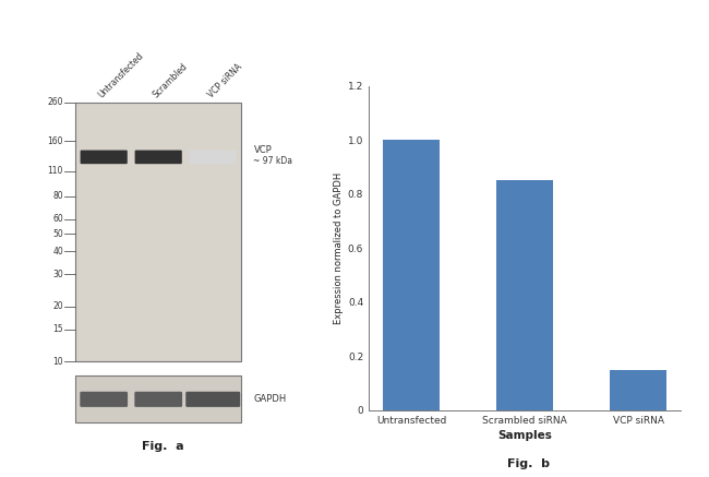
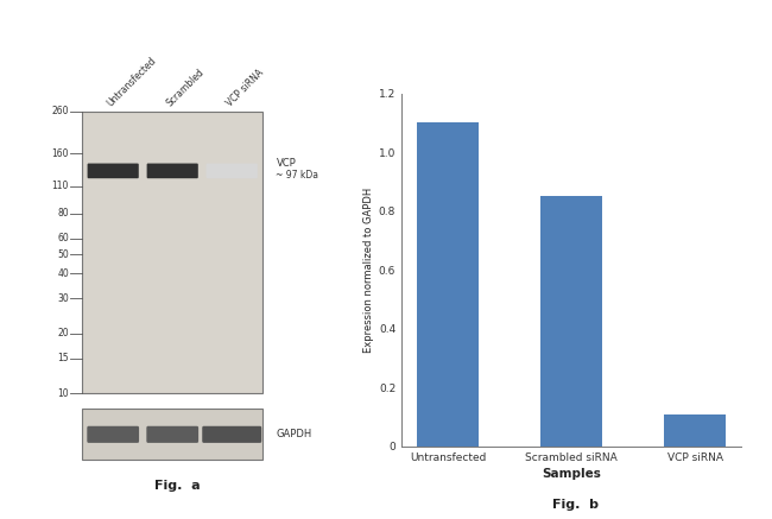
Untransfected: 1.00 -> 1.10
VCP siRNA: 0.15 -> 0.11
